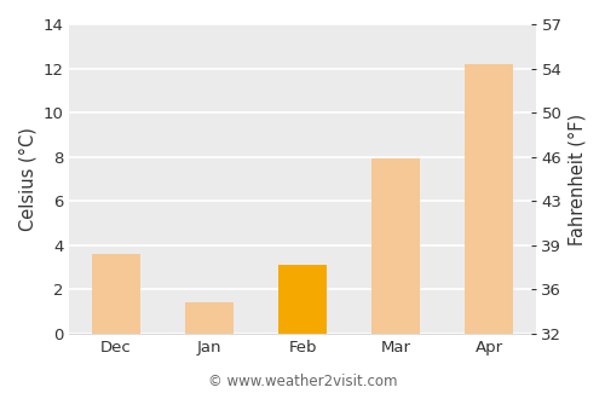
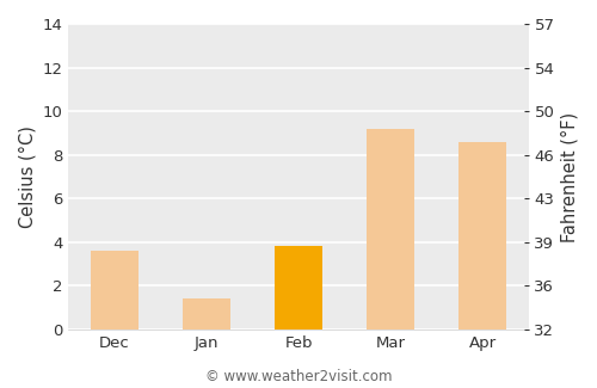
Feb: 3.1 -> 3.8
Mar: 7.9 -> 9.2
Apr: 12.2 -> 8.6
